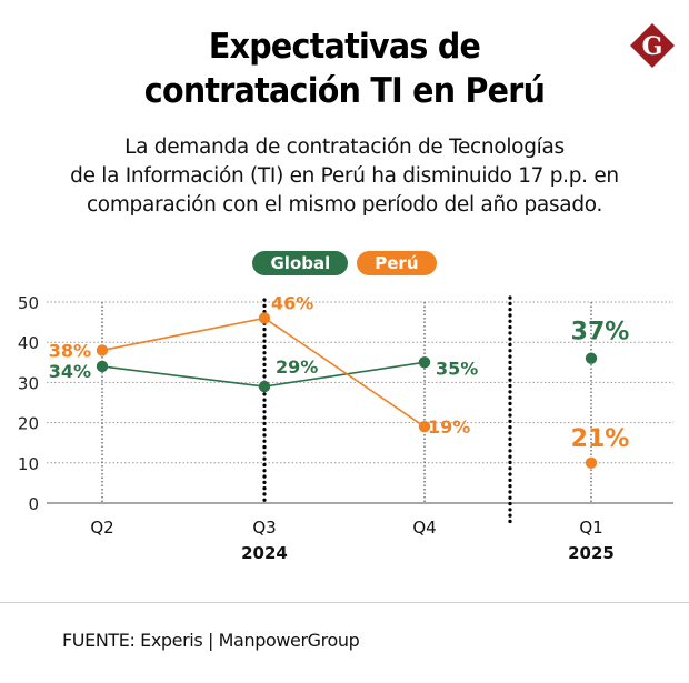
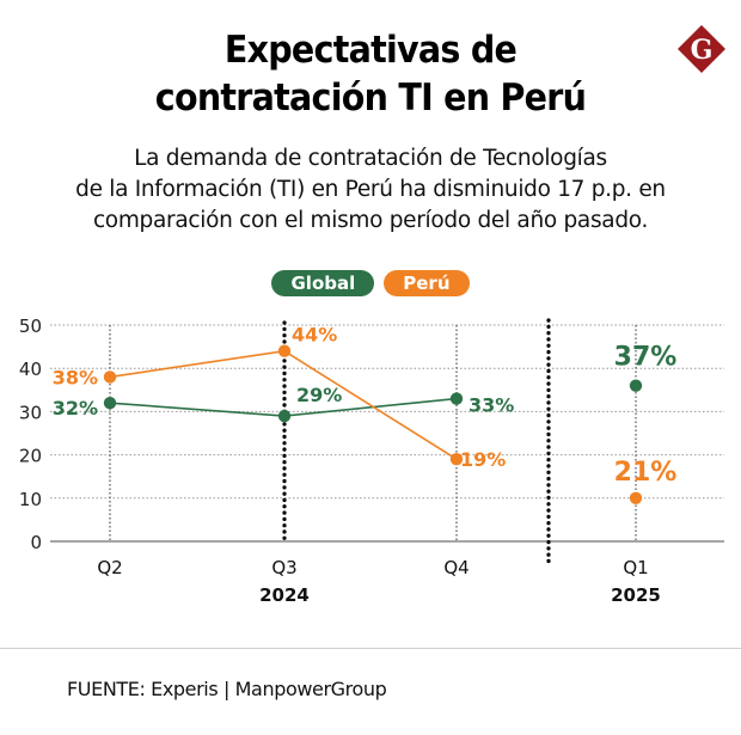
Global/Q2: 34% -> 32%
Perú/Q3: 46% -> 44%
Global/Q4: 35% -> 33%
